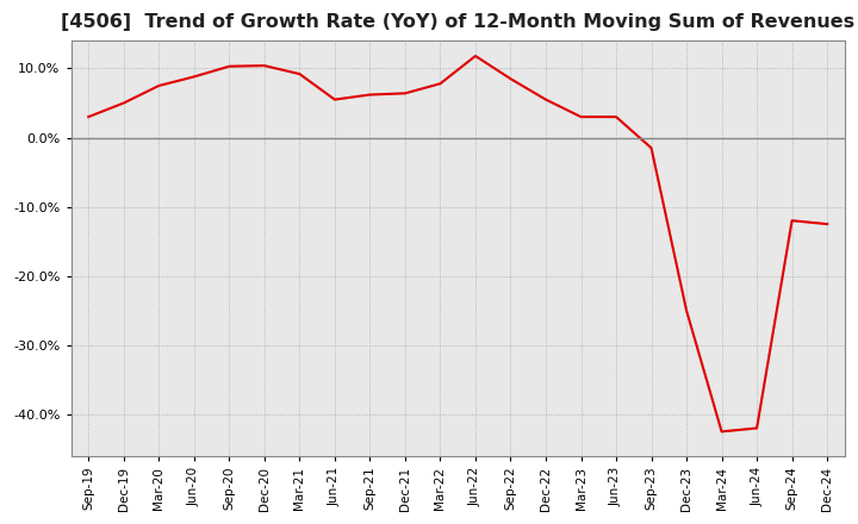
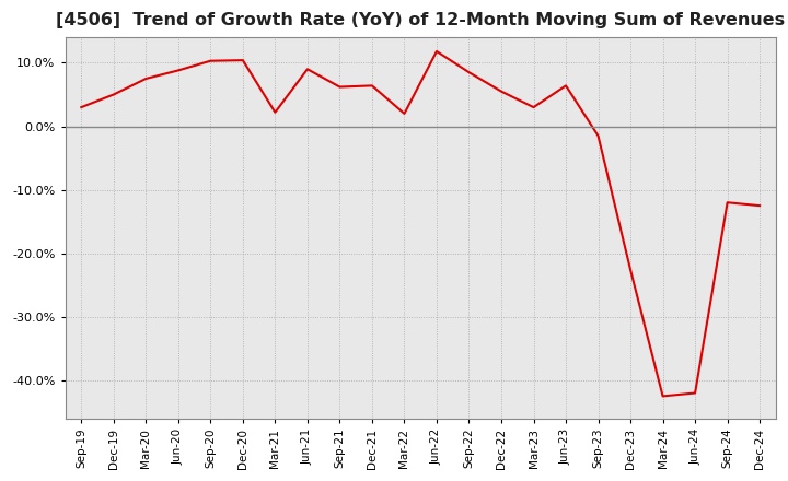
Mar-21: 9.2% -> 2.2%
Jun-21: 5.5% -> 9.0%
Mar-22: 7.8% -> 2.0%
Jun-23: 3.0% -> 6.4%
Dec-23: -25.0% -> -22.6%
